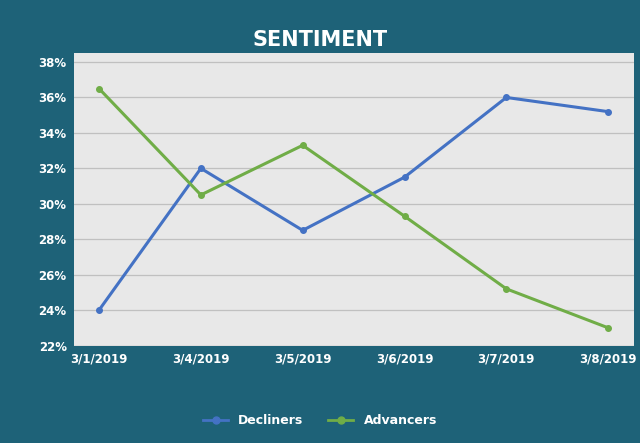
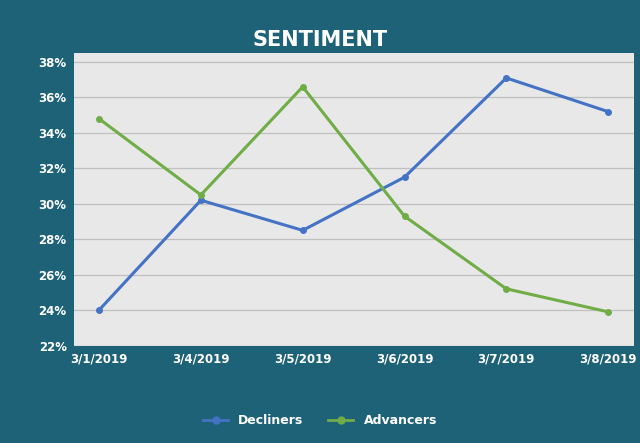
Advancers/3/1/2019: 36.5% -> 34.8%
Decliners/3/4/2019: 32.0% -> 30.2%
Advancers/3/5/2019: 33.3% -> 36.6%
Decliners/3/7/2019: 36.0% -> 37.1%
Advancers/3/8/2019: 23.0% -> 23.9%
